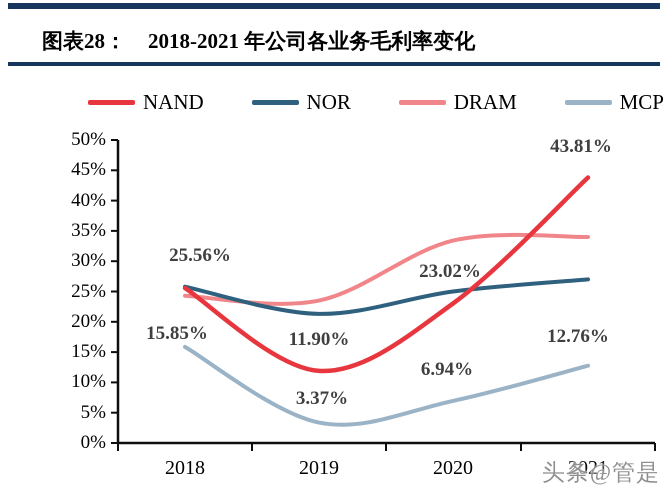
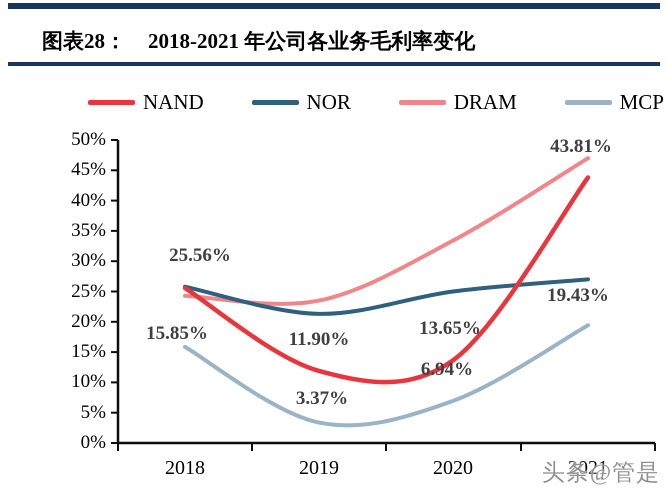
NAND/2020: 23.02% -> 13.65%
DRAM/2021: 34% -> 47%
MCP/2021: 12.76% -> 19.43%
